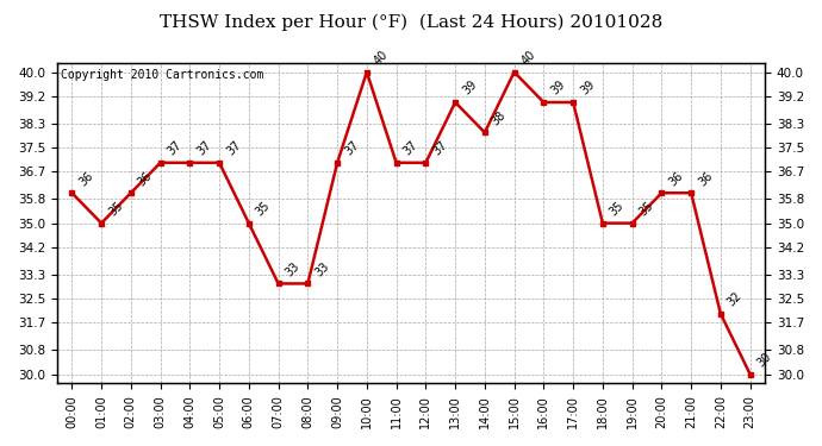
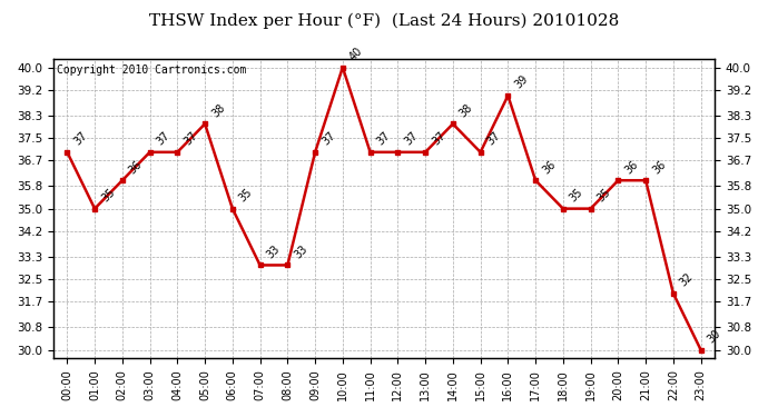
00:00: 36 -> 37
05:00: 37 -> 38
13:00: 39 -> 37
15:00: 40 -> 37
17:00: 39 -> 36
